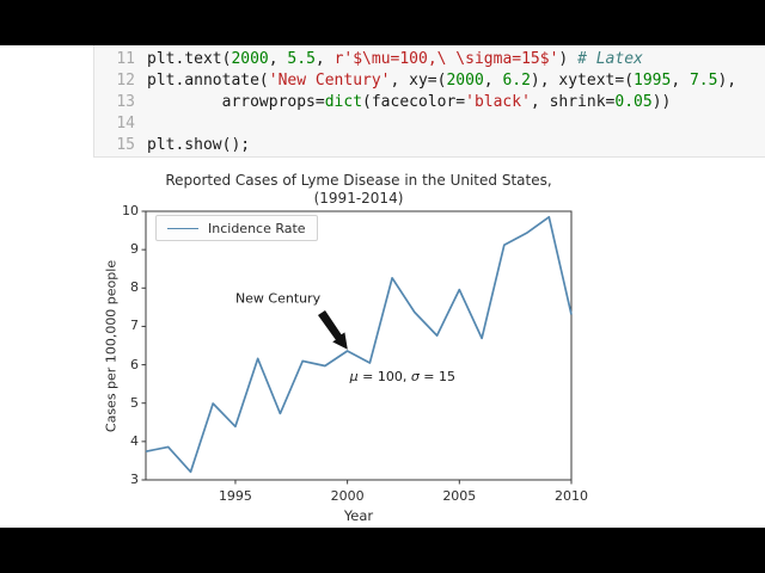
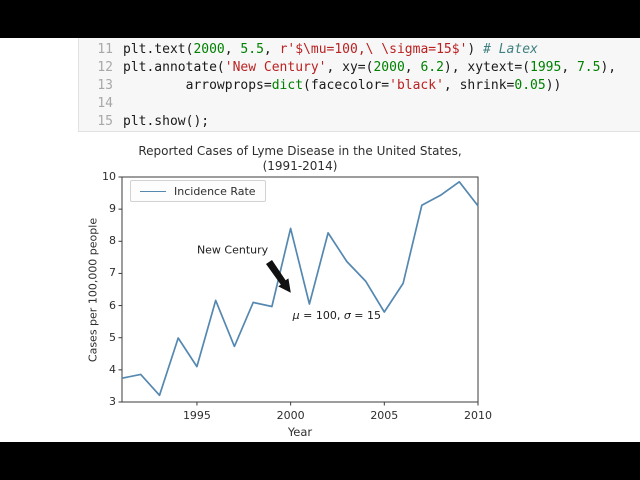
1995: 4.4 -> 4.1
2000: 6.4 -> 8.4
2005: 8.0 -> 5.8
2010: 7.3 -> 9.1
